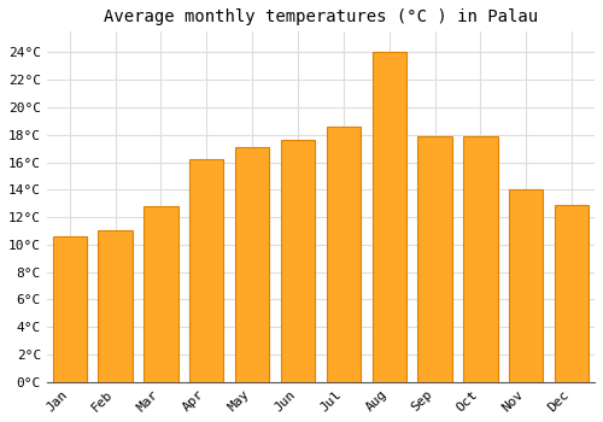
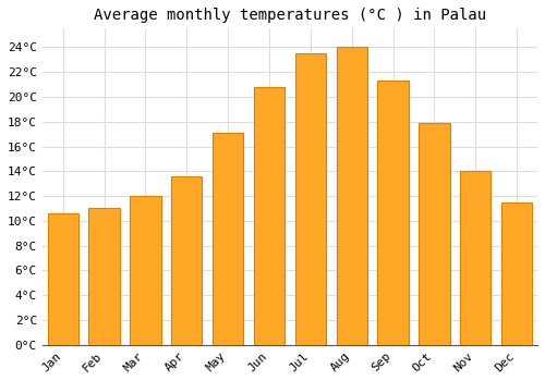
Mar: 12.8°C -> 12.0°C
Apr: 16.2°C -> 13.6°C
Jun: 17.6°C -> 20.8°C
Jul: 18.6°C -> 23.5°C
Sep: 17.9°C -> 21.3°C
Dec: 12.9°C -> 11.5°C
